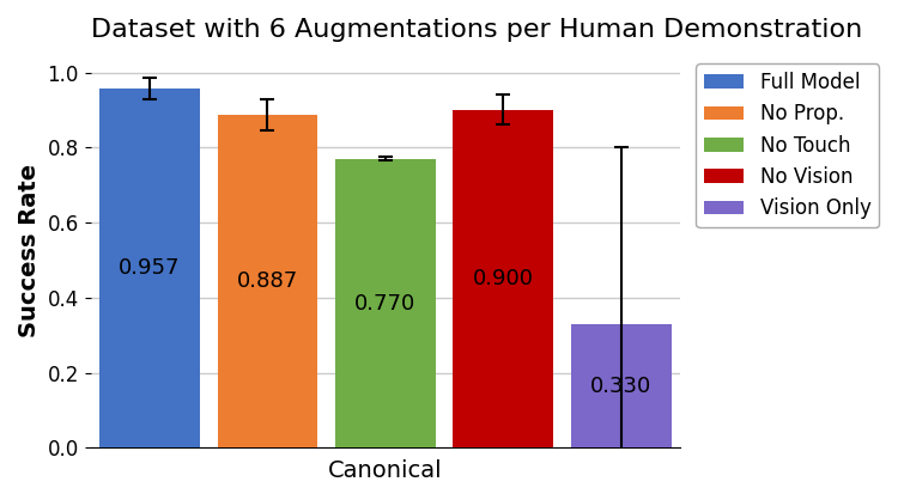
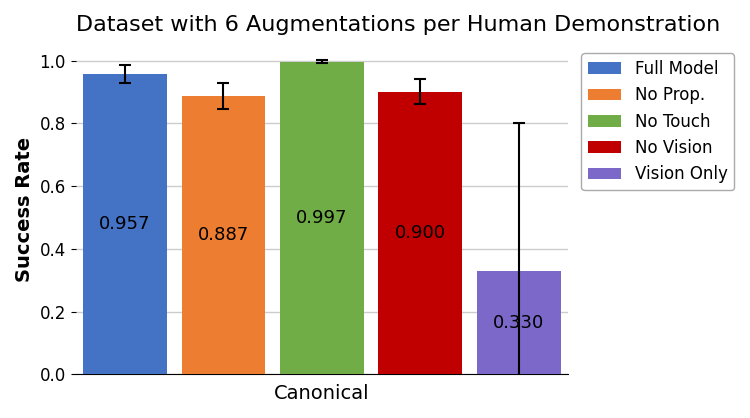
Canonical: 0.770 -> 0.997
